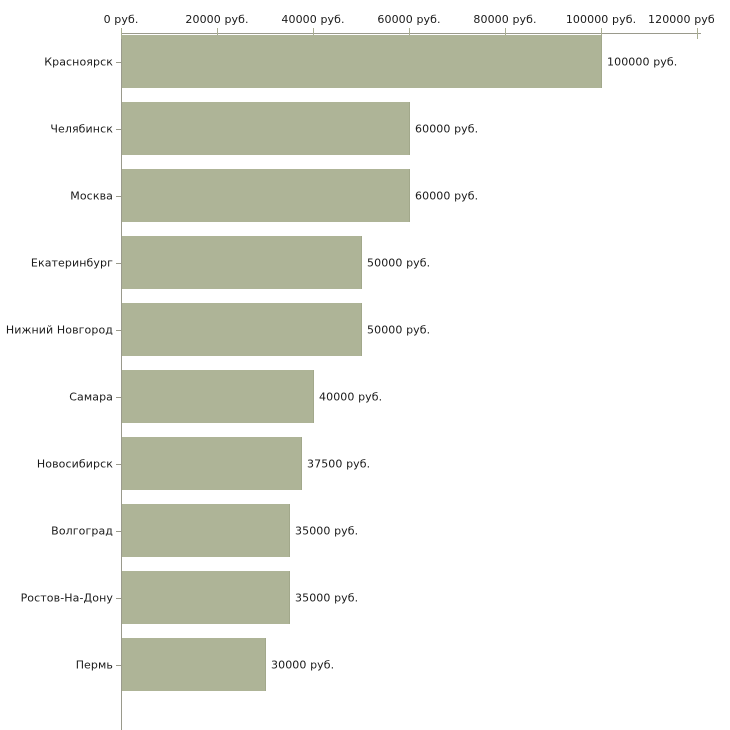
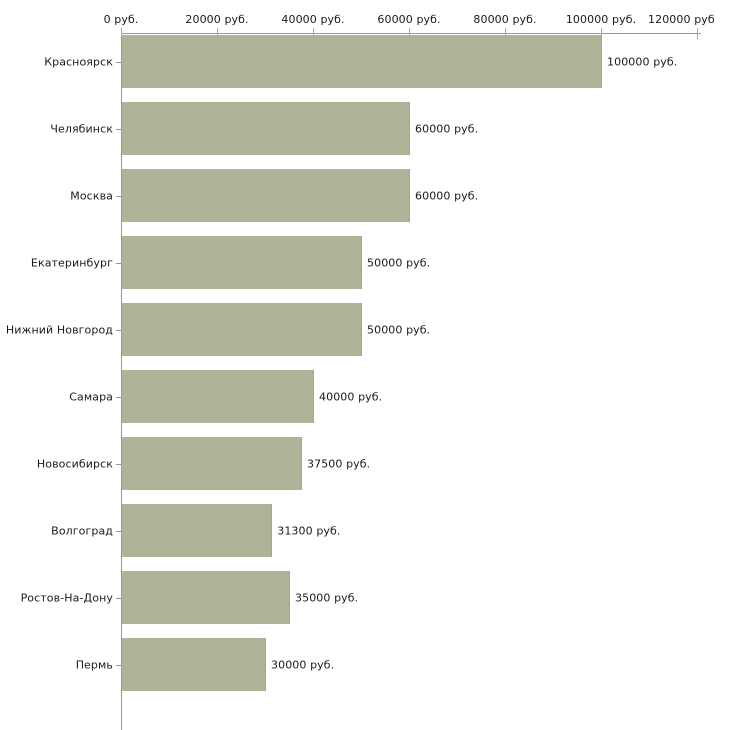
Волгоград: 35000 -> 31300
